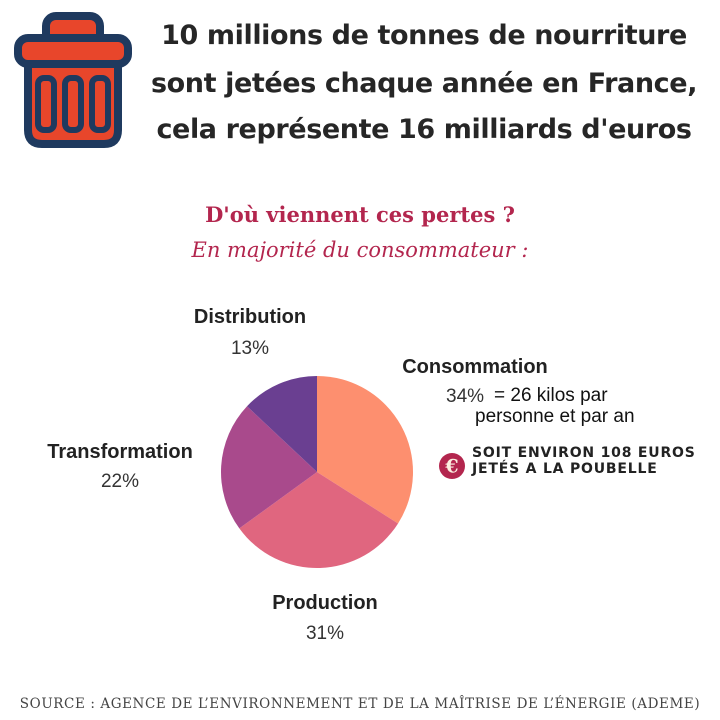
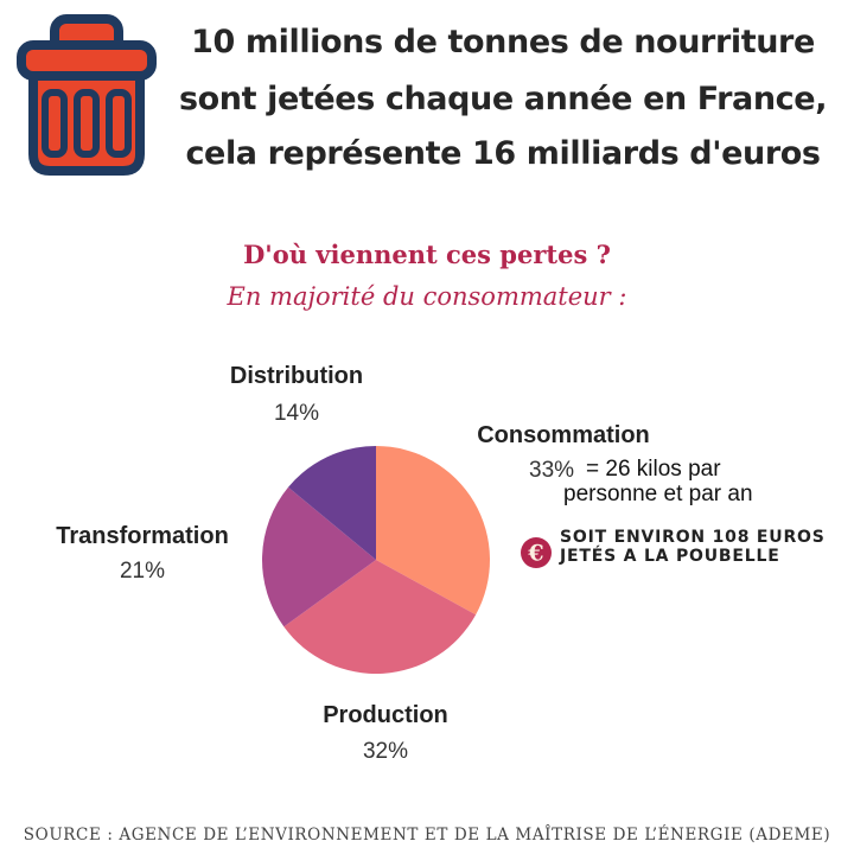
Consommation: 34% -> 33%
Production: 31% -> 32%
Transformation: 22% -> 21%
Distribution: 13% -> 14%
